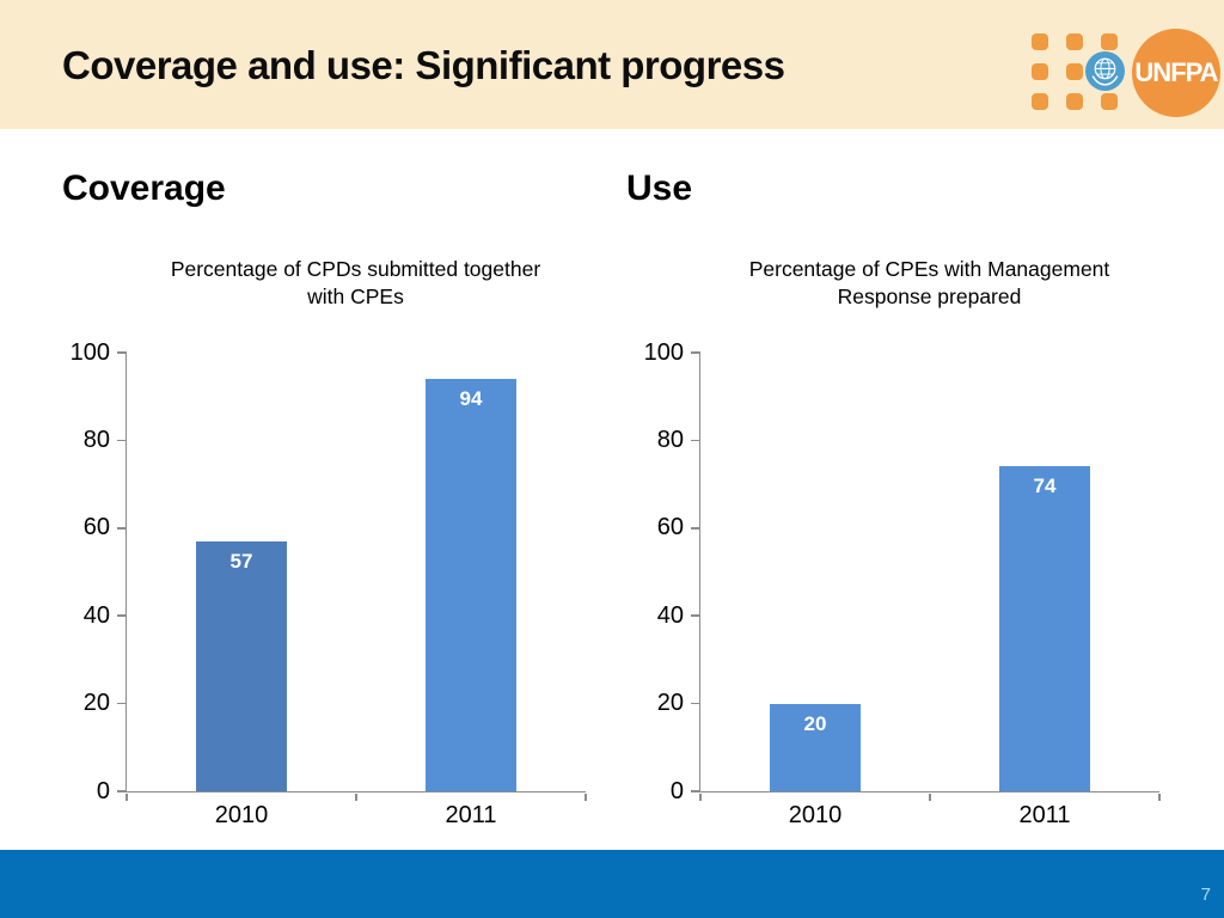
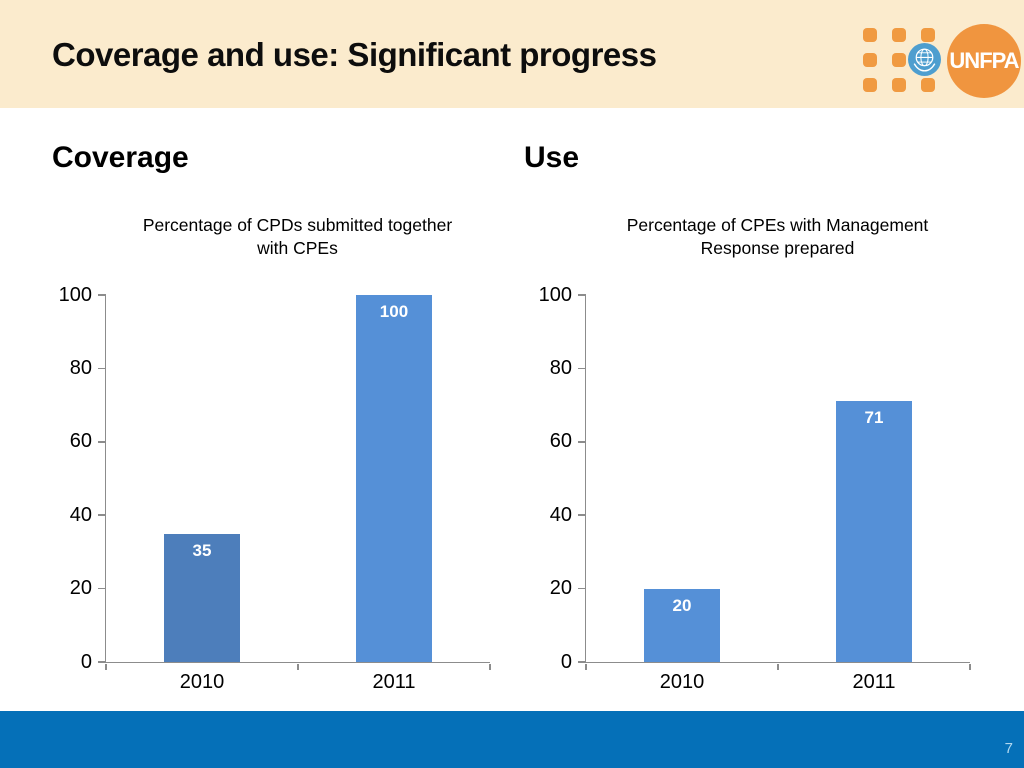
Percentage of CPDs submitted together with CPEs/2010: 57 -> 35
Percentage of CPDs submitted together with CPEs/2011: 94 -> 100
Percentage of CPEs with Management Response prepared/2011: 74 -> 71
